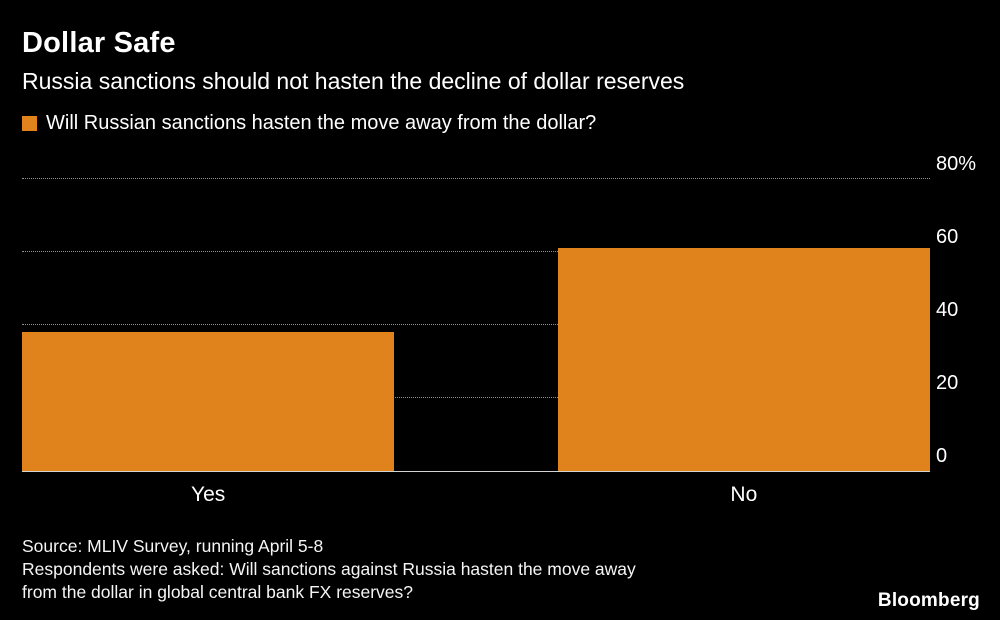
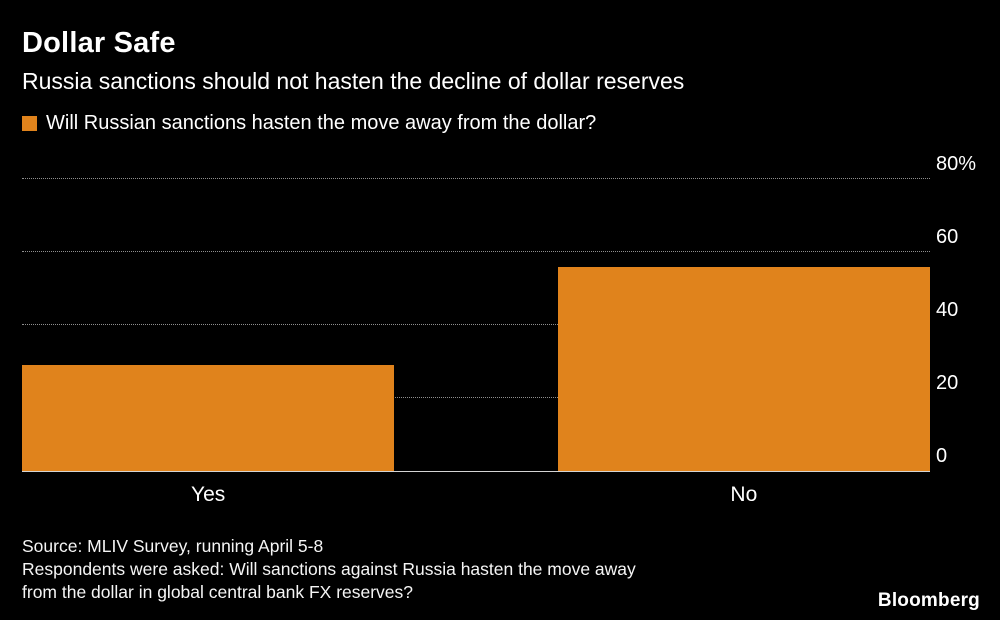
Yes: 38% -> 29%
No: 61% -> 56%
